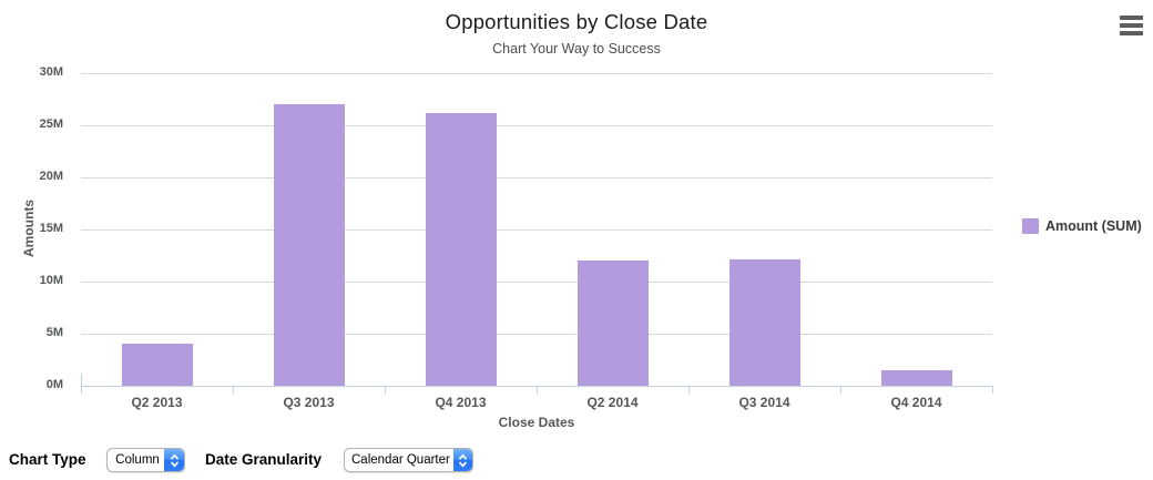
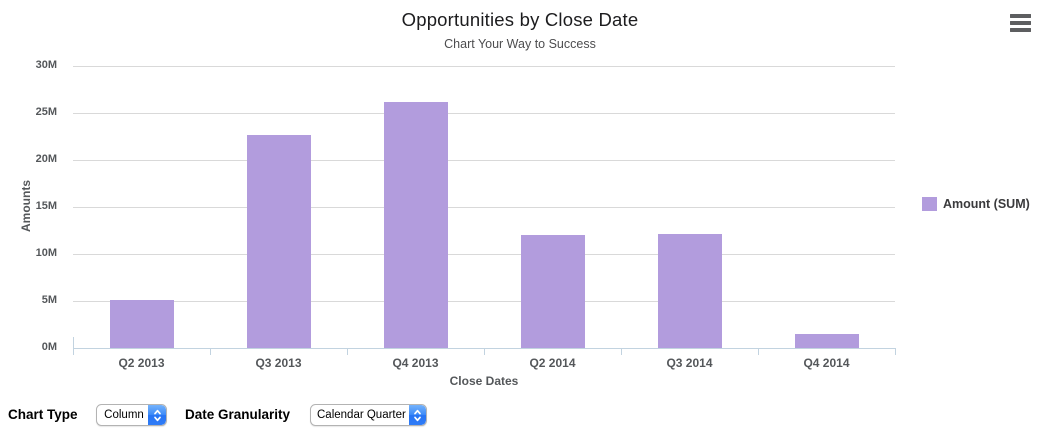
Q2 2013: 4M -> 5M
Q3 2013: 27M -> 23M
